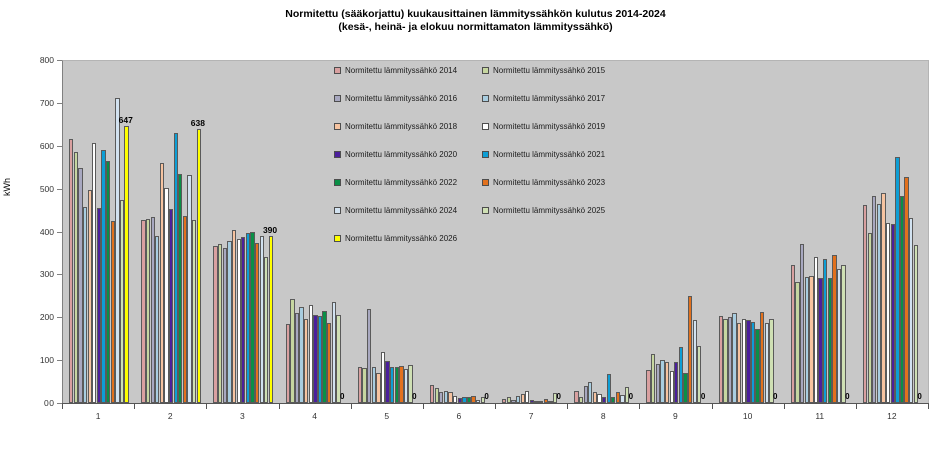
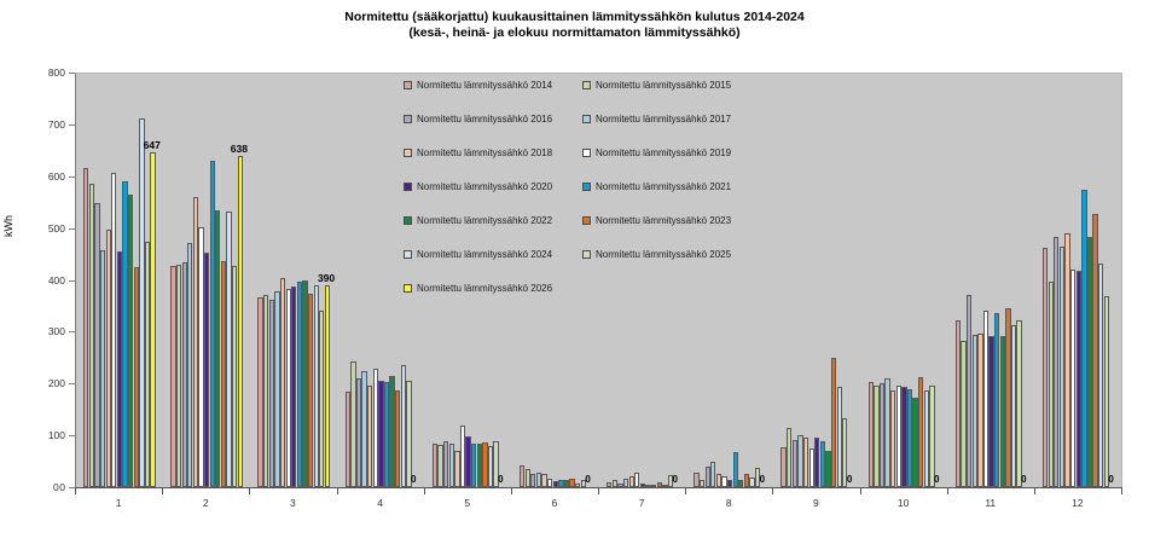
Normitettu lämmityssähkö 2017/2: 390 -> 470
Normitettu lämmityssähkö 2016/5: 220 -> 90
Normitettu lämmityssähkö 2021/9: 130 -> 90
